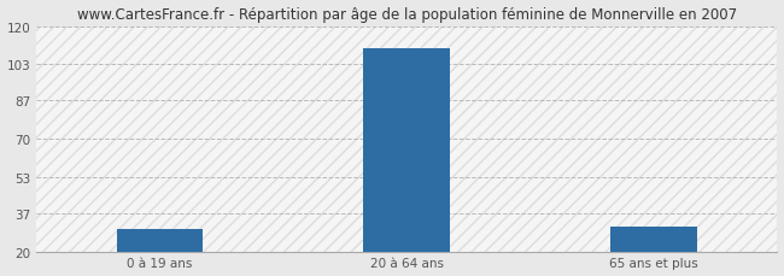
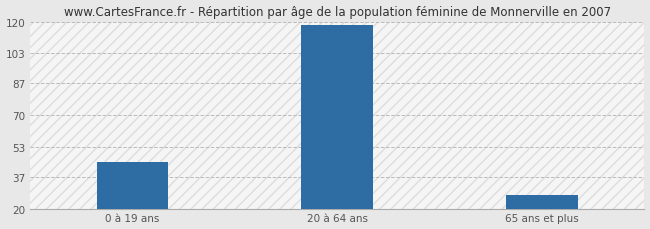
0 à 19 ans: 30 -> 45
20 à 64 ans: 110 -> 118
65 ans et plus: 31 -> 27
